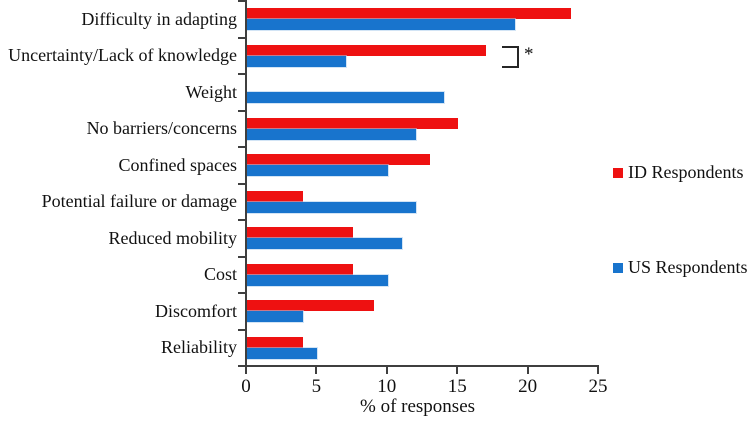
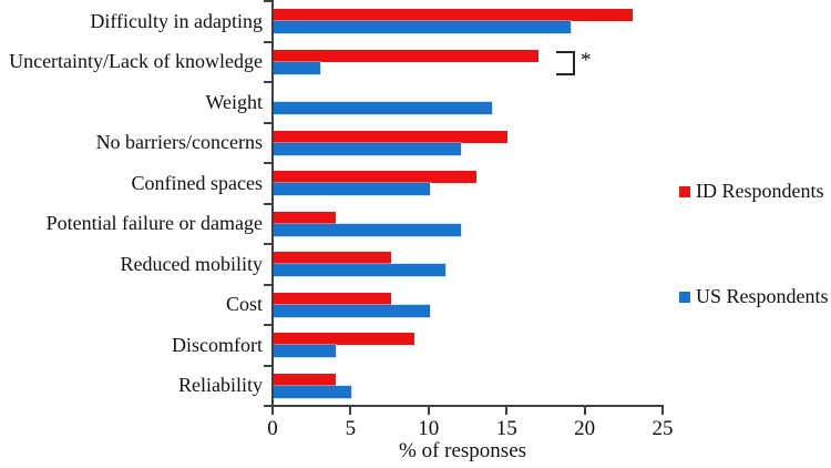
US Respondents/Uncertainty/Lack of knowledge: 7 -> 3
